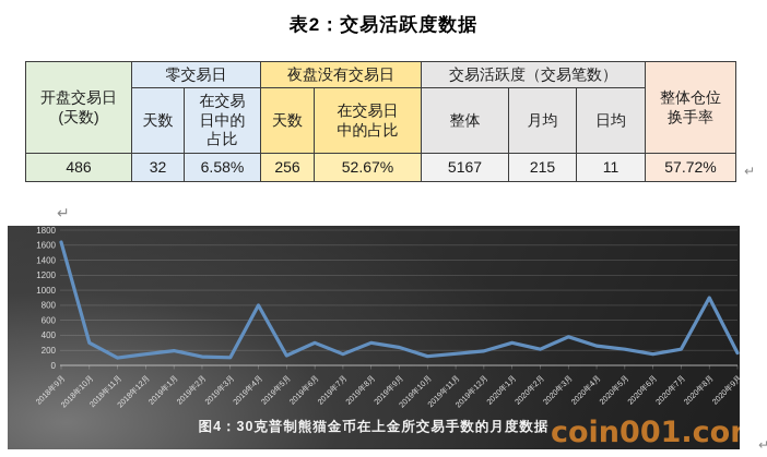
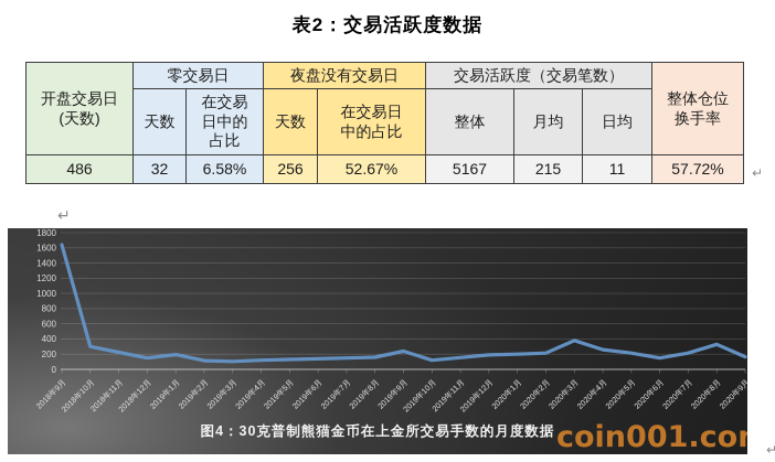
2018年11月: 100 -> 200
2019年4月: 800 -> 100
2019年6月: 300 -> 100
2019年8月: 300 -> 200
2020年1月: 300 -> 200
2020年8月: 900 -> 300
